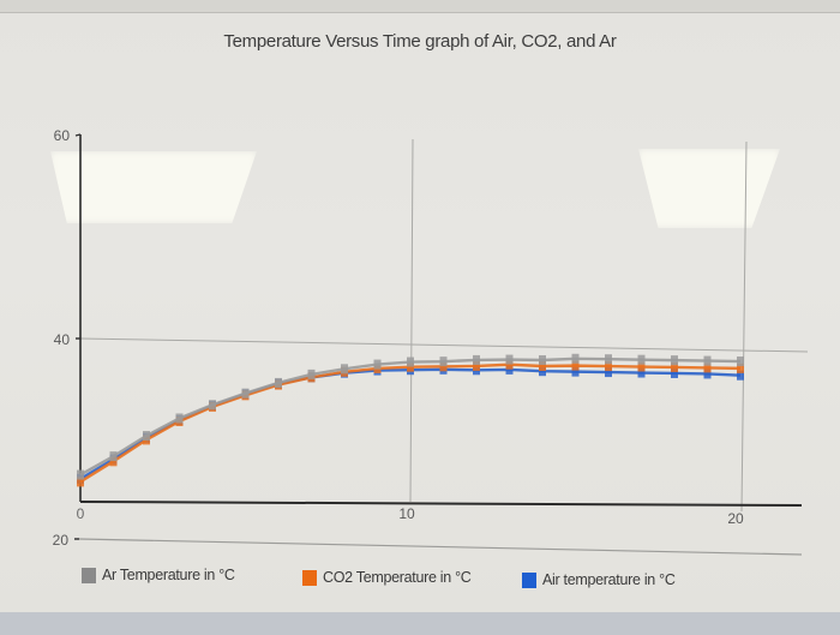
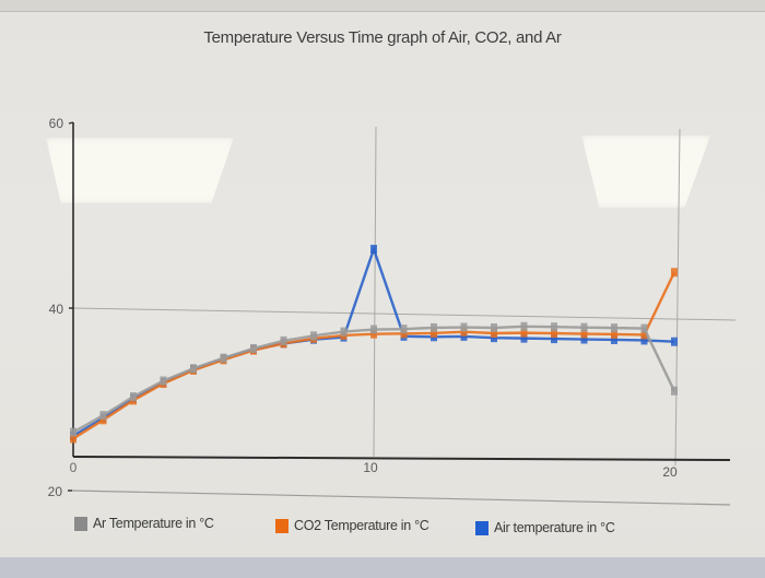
Air temperature in °C/10: 37 -> 47
Ar Temperature in °C/20: 39 -> 32
CO2 Temperature in °C/20: 38 -> 45
